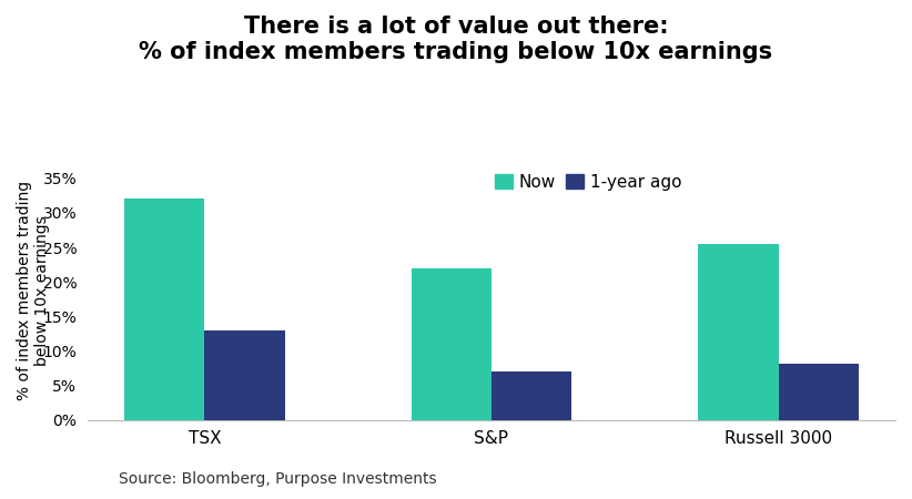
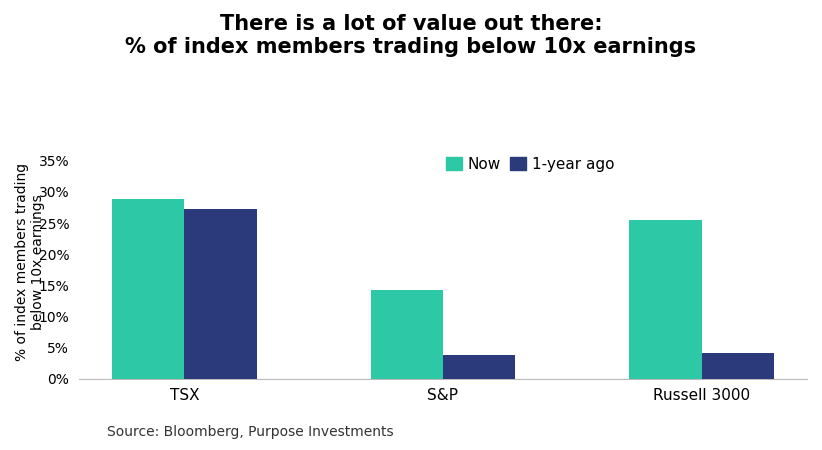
Now/TSX: 32.0% -> 28.8%
1-year ago/TSX: 13.0% -> 27.2%
Now/S&P: 22.0% -> 14.2%
1-year ago/S&P: 7.0% -> 3.8%
1-year ago/Russell 3000: 8.2% -> 4.2%
